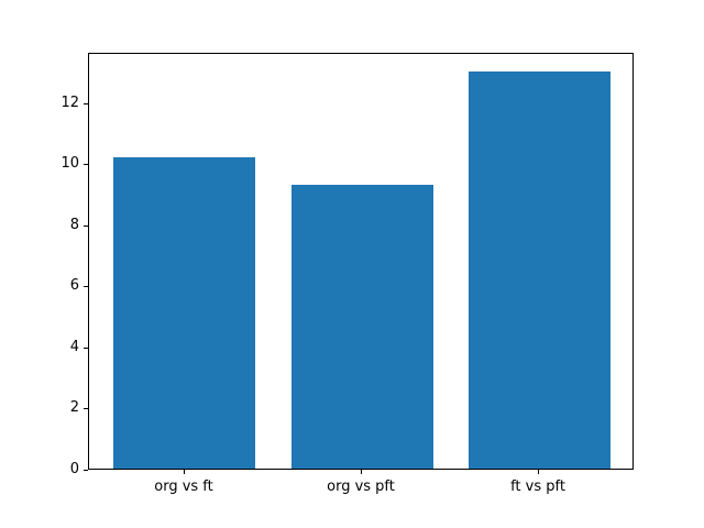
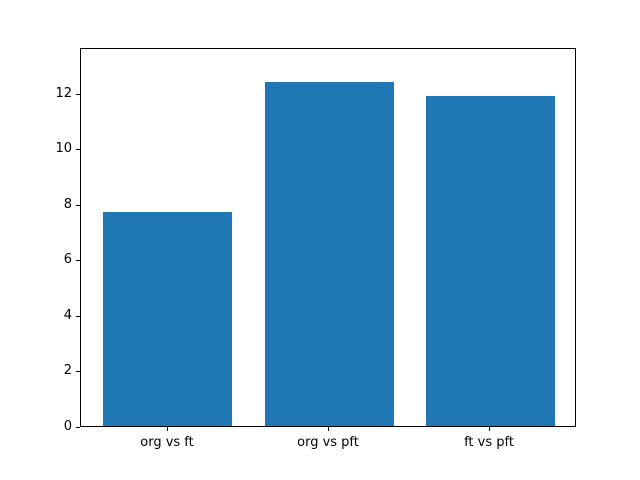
org vs ft: 10.2 -> 7.7
org vs pft: 9.3 -> 12.4
ft vs pft: 13.0 -> 11.9
